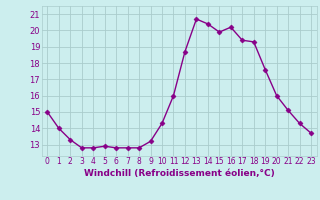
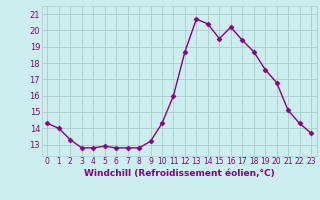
0: 15.0 -> 14.3
15: 19.9 -> 19.5
18: 19.3 -> 18.7
20: 16.0 -> 16.8
